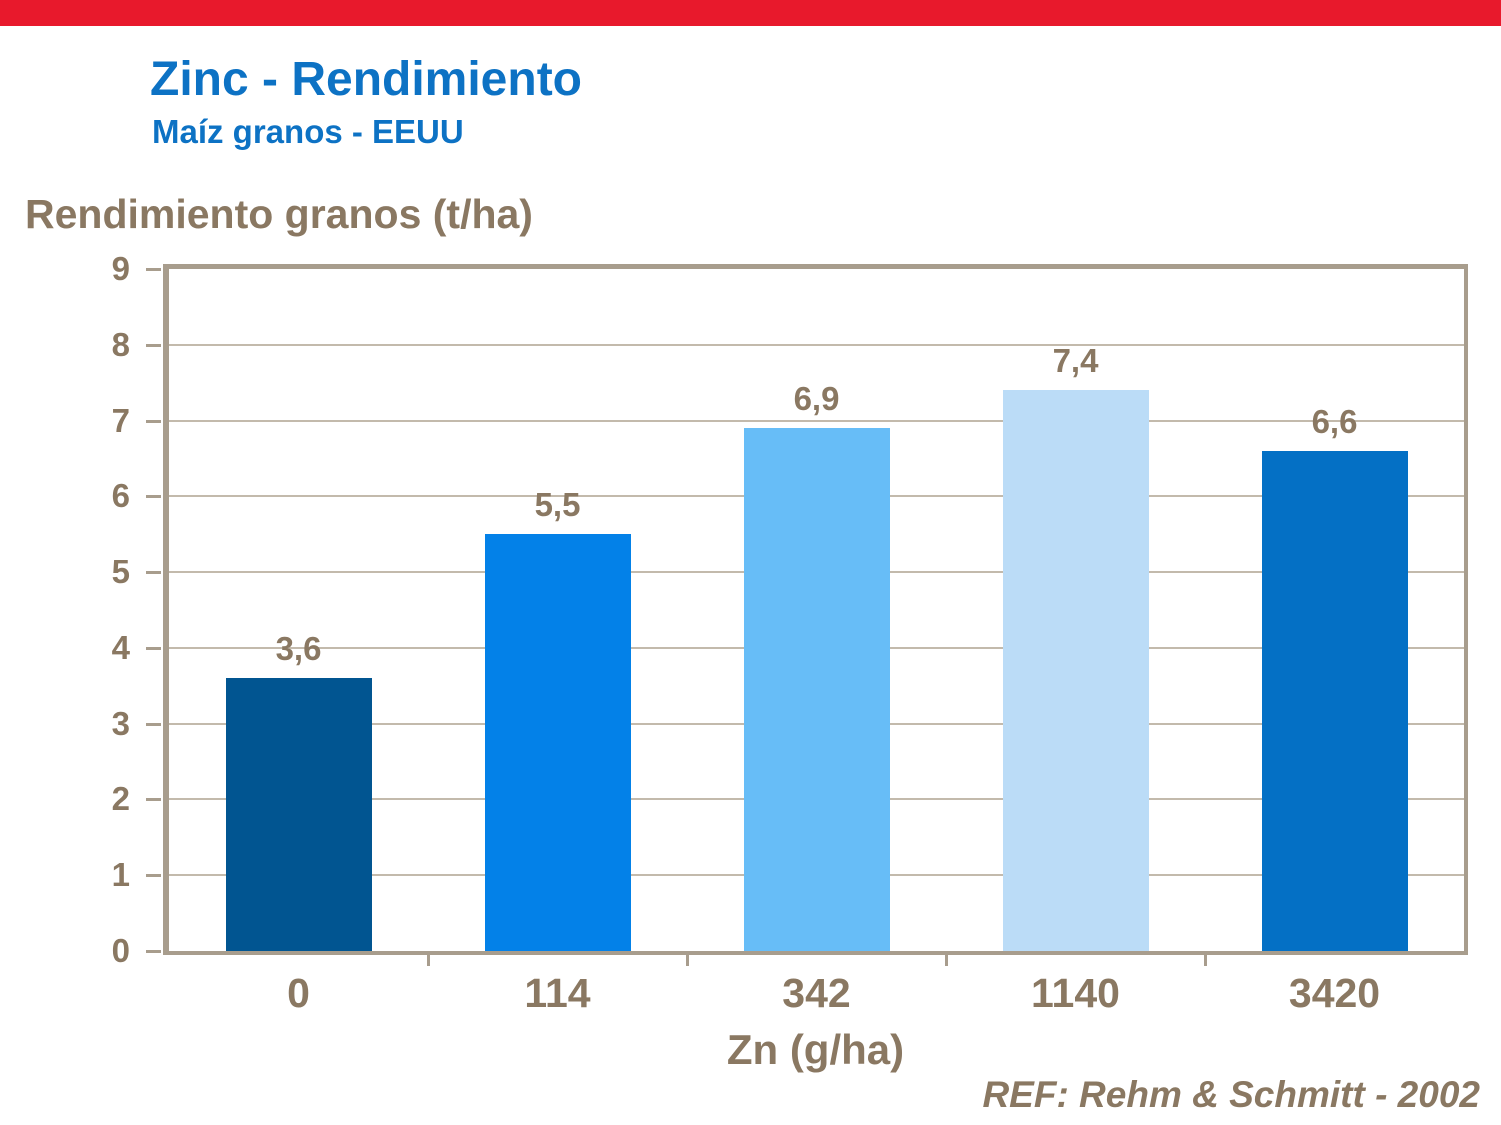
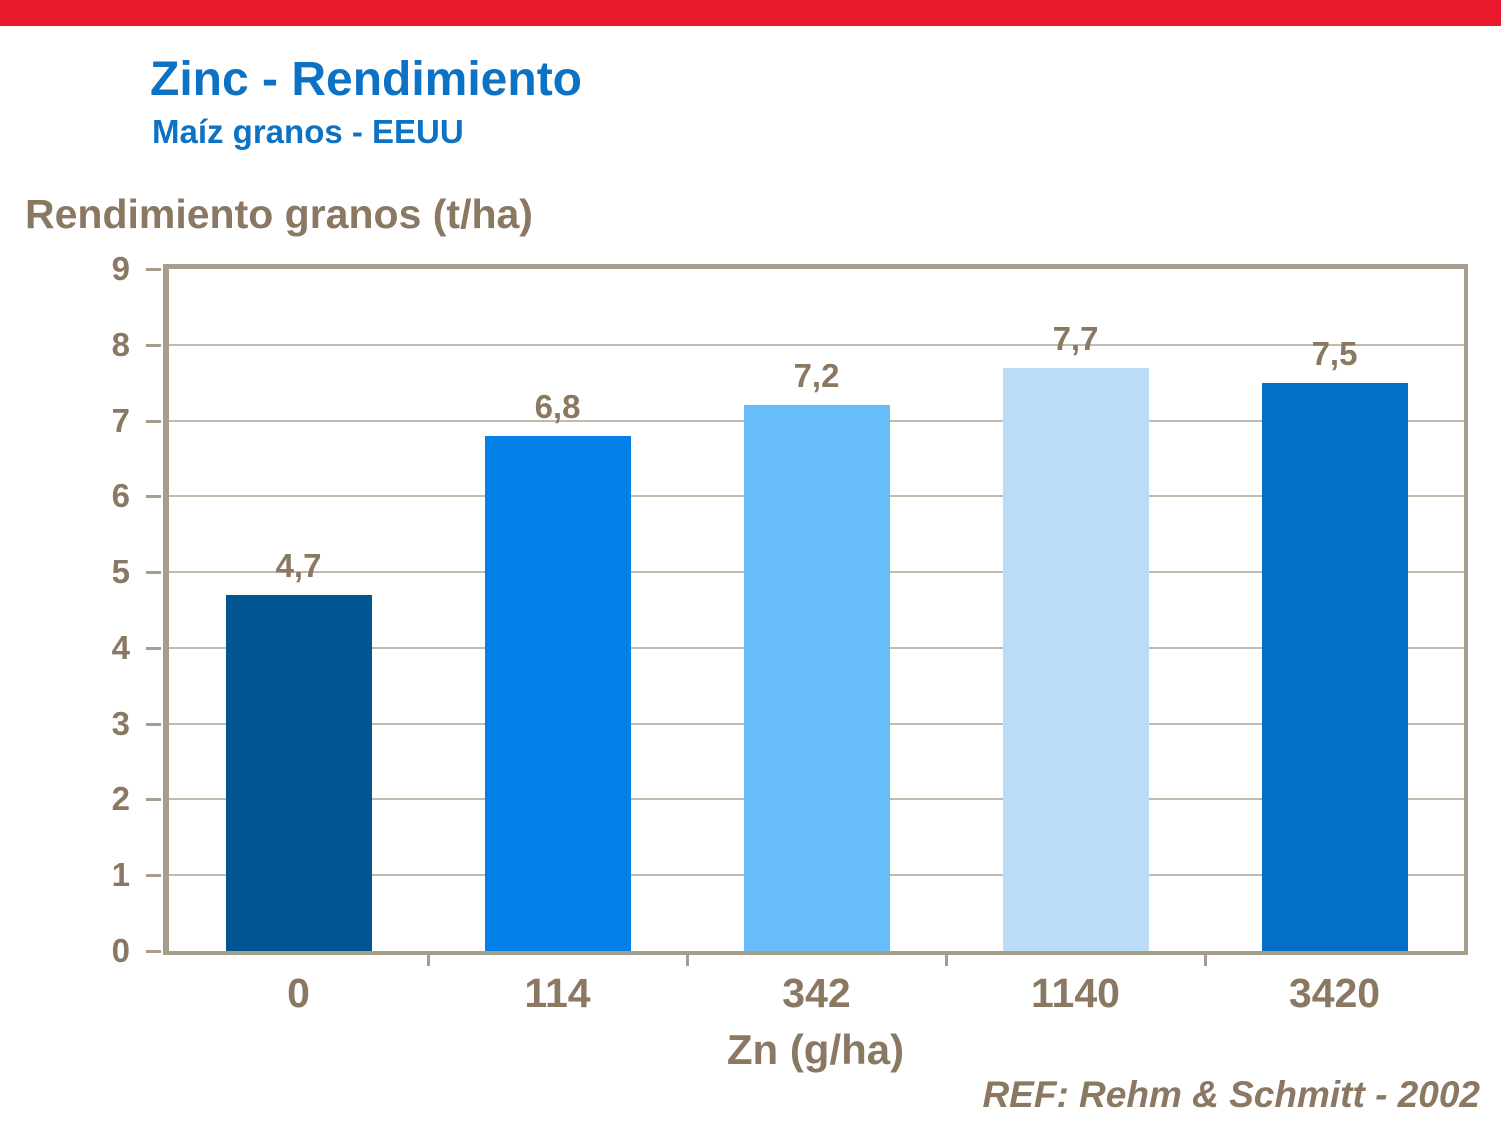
0: 3,6 -> 4,7
114: 5,5 -> 6,8
342: 6,9 -> 7,2
1140: 7,4 -> 7,7
3420: 6,6 -> 7,5
